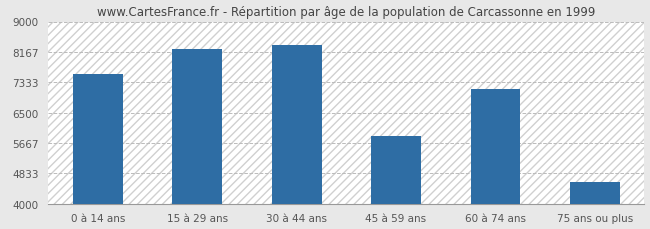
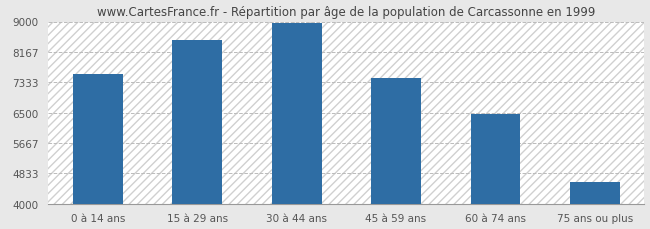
15 à 29 ans: 8250 -> 8500
30 à 44 ans: 8350 -> 8950
45 à 59 ans: 5850 -> 7450
60 à 74 ans: 7150 -> 6450
